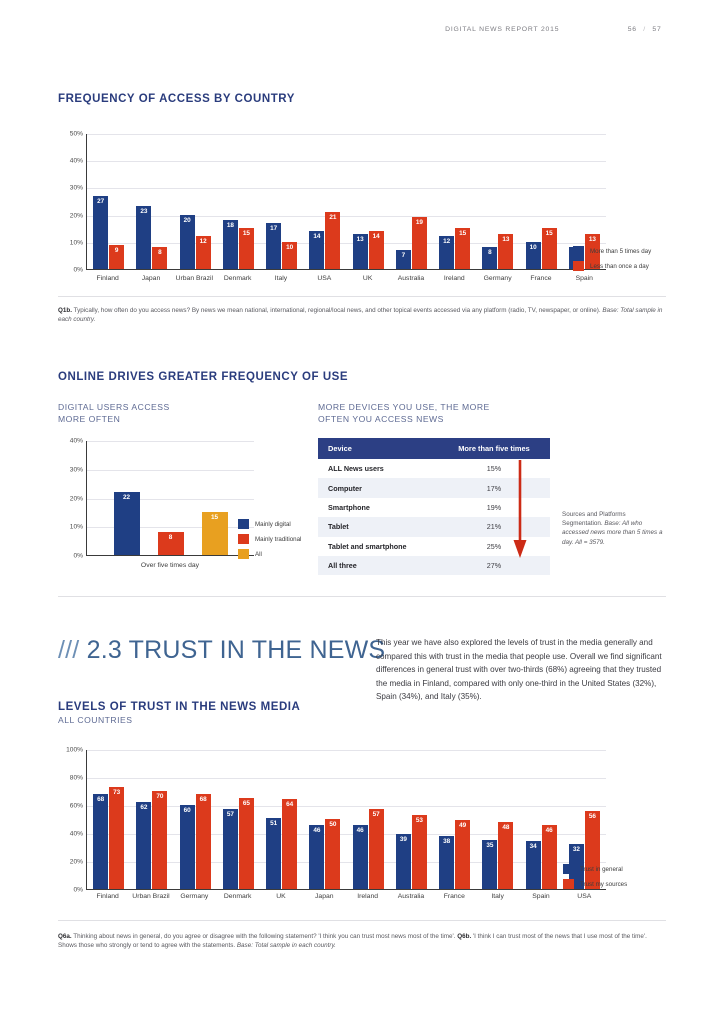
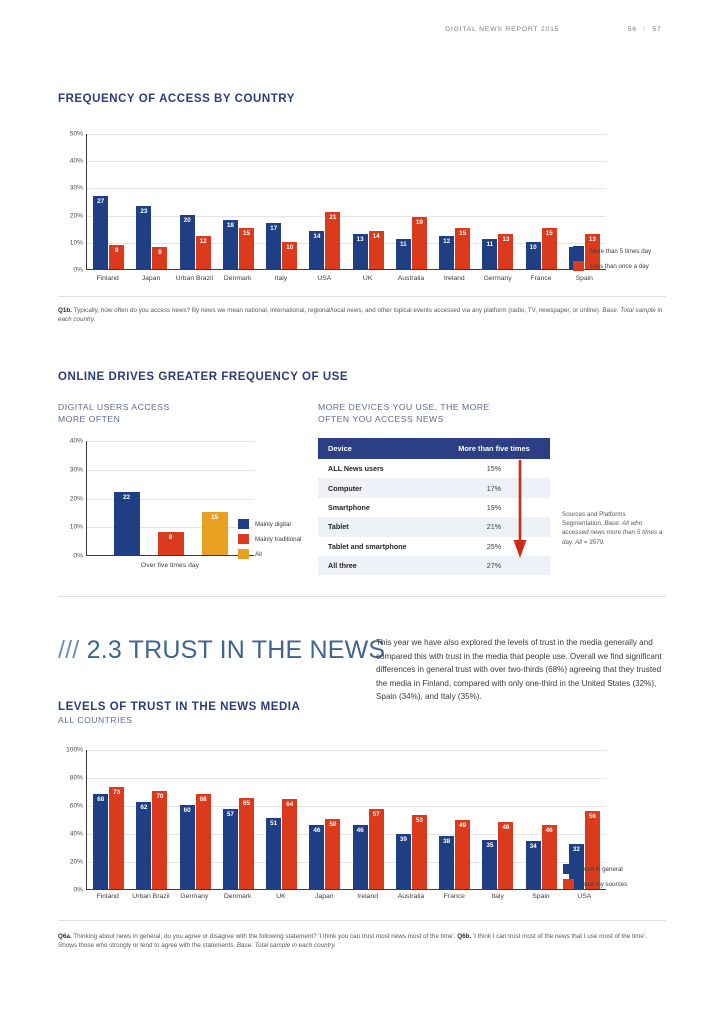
FREQUENCY OF ACCESS BY COUNTRY/More than 5 times day/Australia: 7 -> 11
FREQUENCY OF ACCESS BY COUNTRY/More than 5 times day/Germany: 8 -> 11
